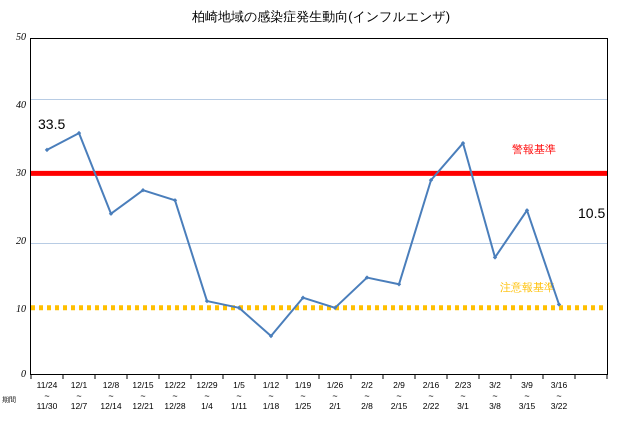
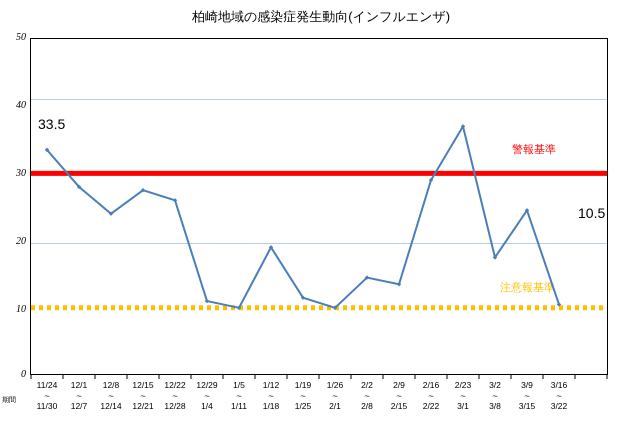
12/1 ~ 12/7: 36 -> 28
1/12 ~ 1/18: 6 -> 19
2/23 ~ 3/1: 34 -> 37
